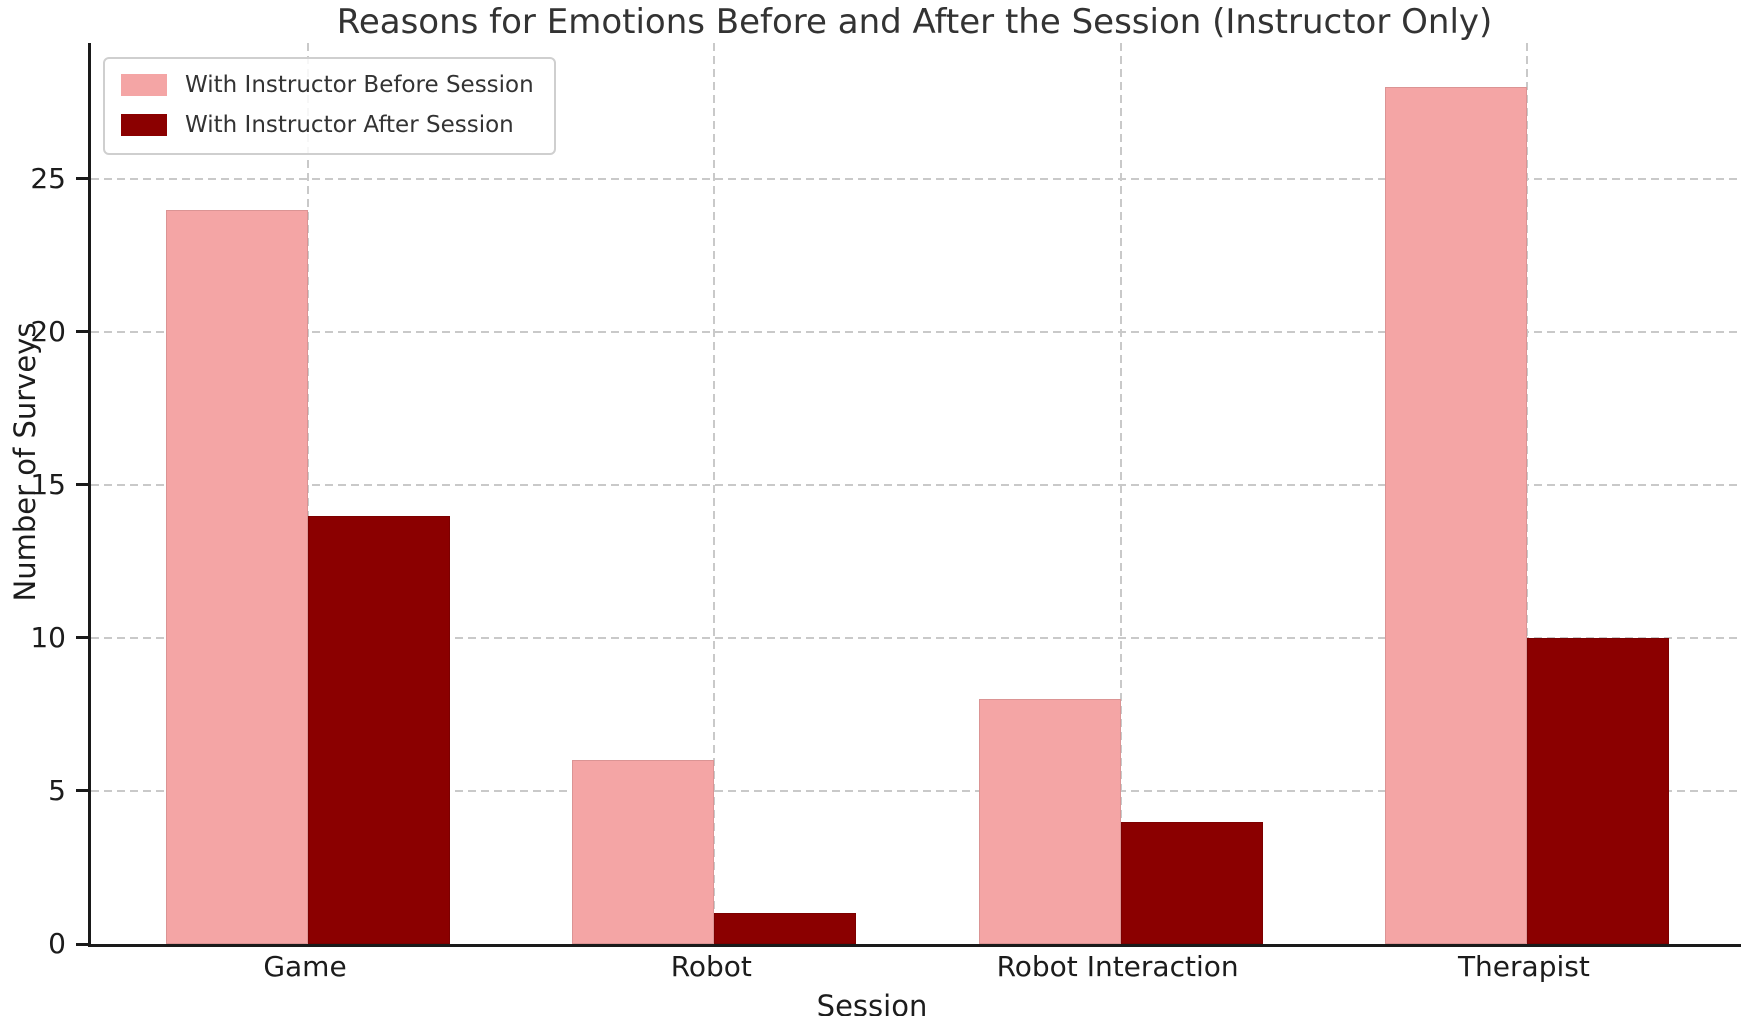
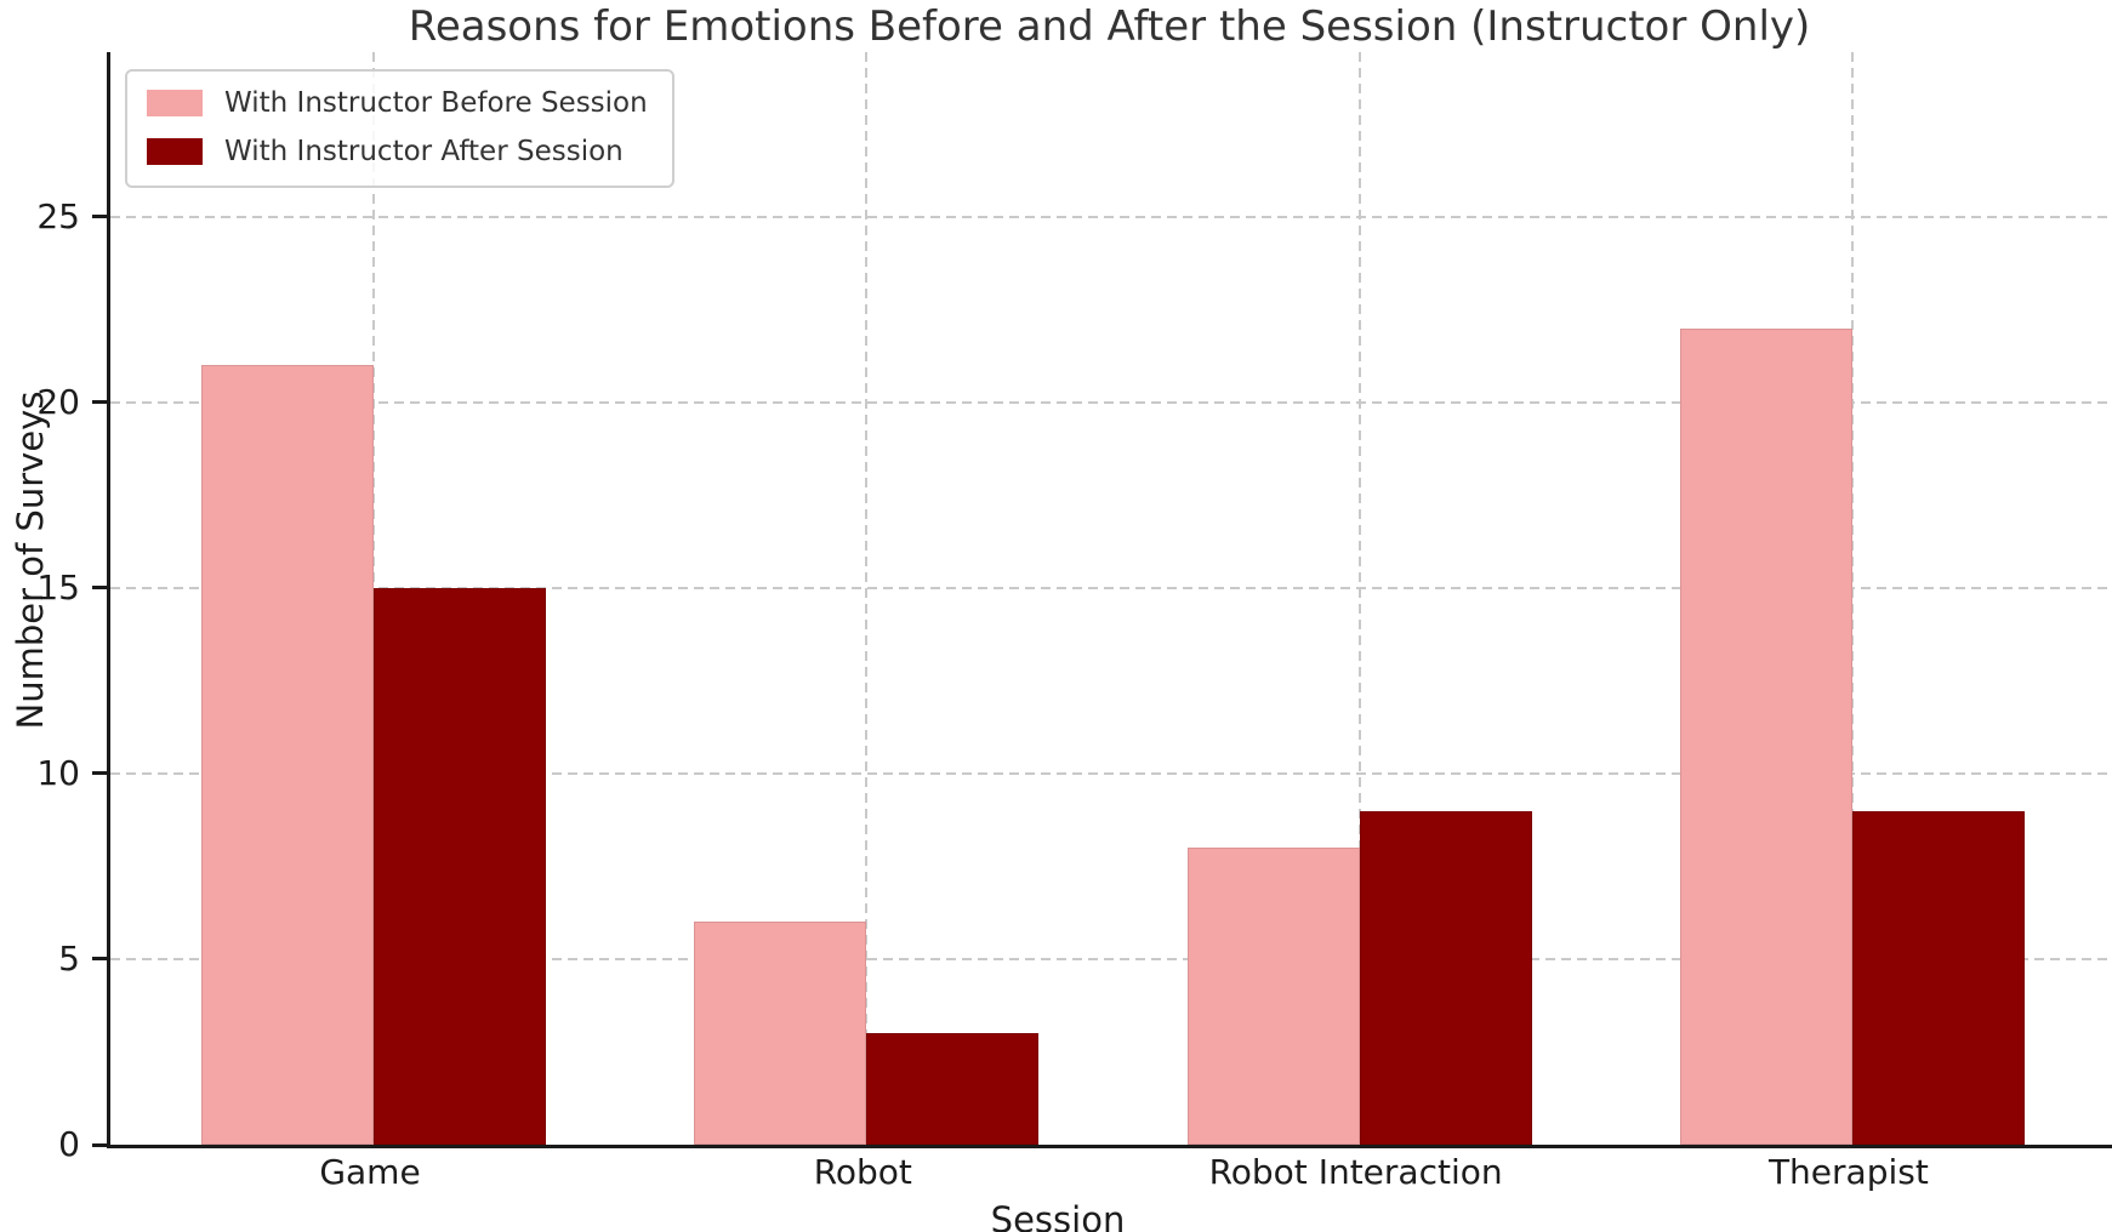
With Instructor Before Session/Game: 24 -> 21
With Instructor After Session/Game: 14 -> 15
With Instructor After Session/Robot: 1 -> 3
With Instructor After Session/Robot Interaction: 4 -> 9
With Instructor Before Session/Therapist: 28 -> 22
With Instructor After Session/Therapist: 10 -> 9
